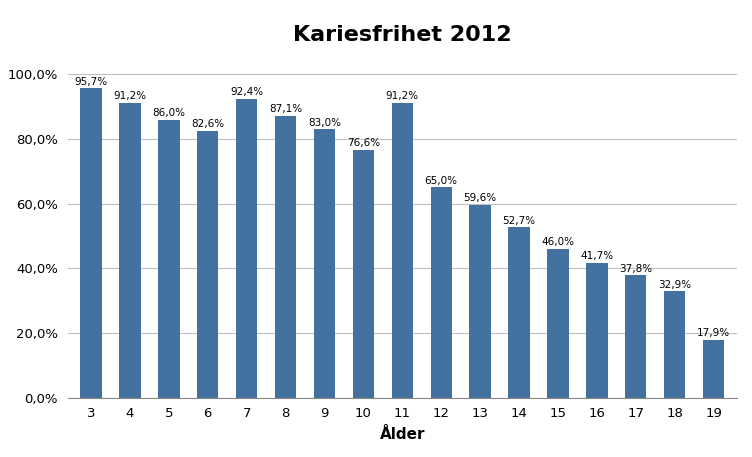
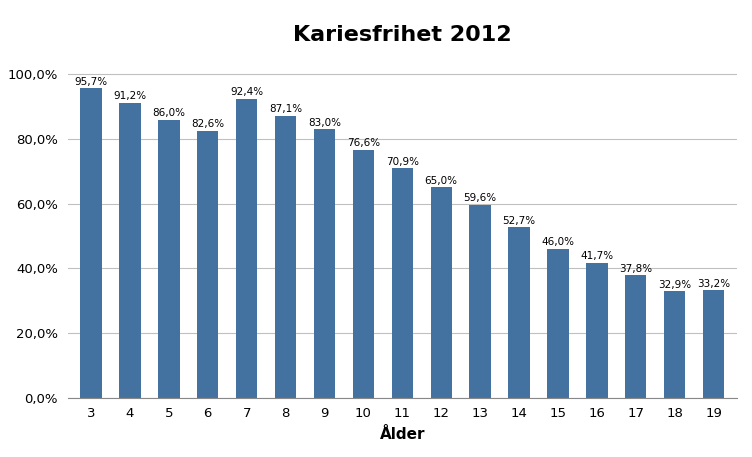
11: 91,2% -> 70,9%
19: 17,9% -> 33,2%
